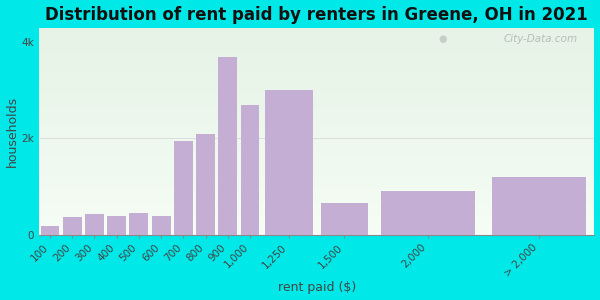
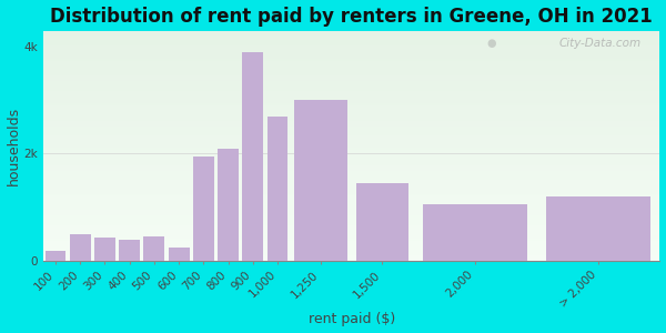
200: 0.37k -> 0.50k
600: 0.39k -> 0.25k
900: 3.70k -> 3.90k
1,500: 0.65k -> 1.45k
2,000: 0.90k -> 1.05k
